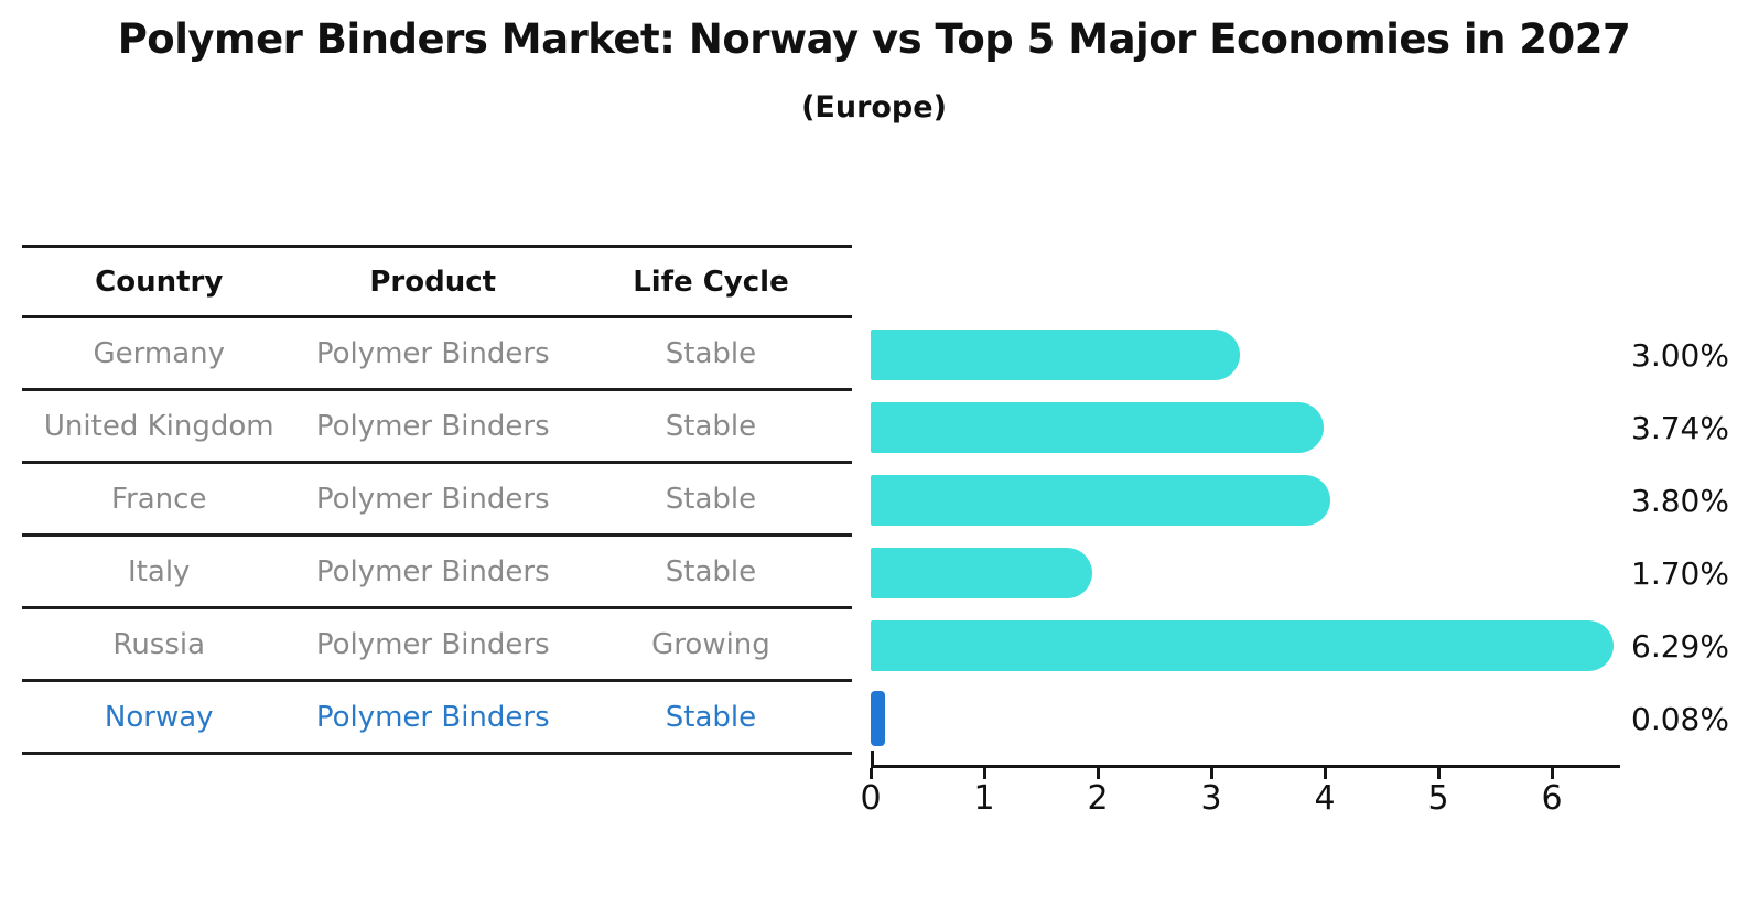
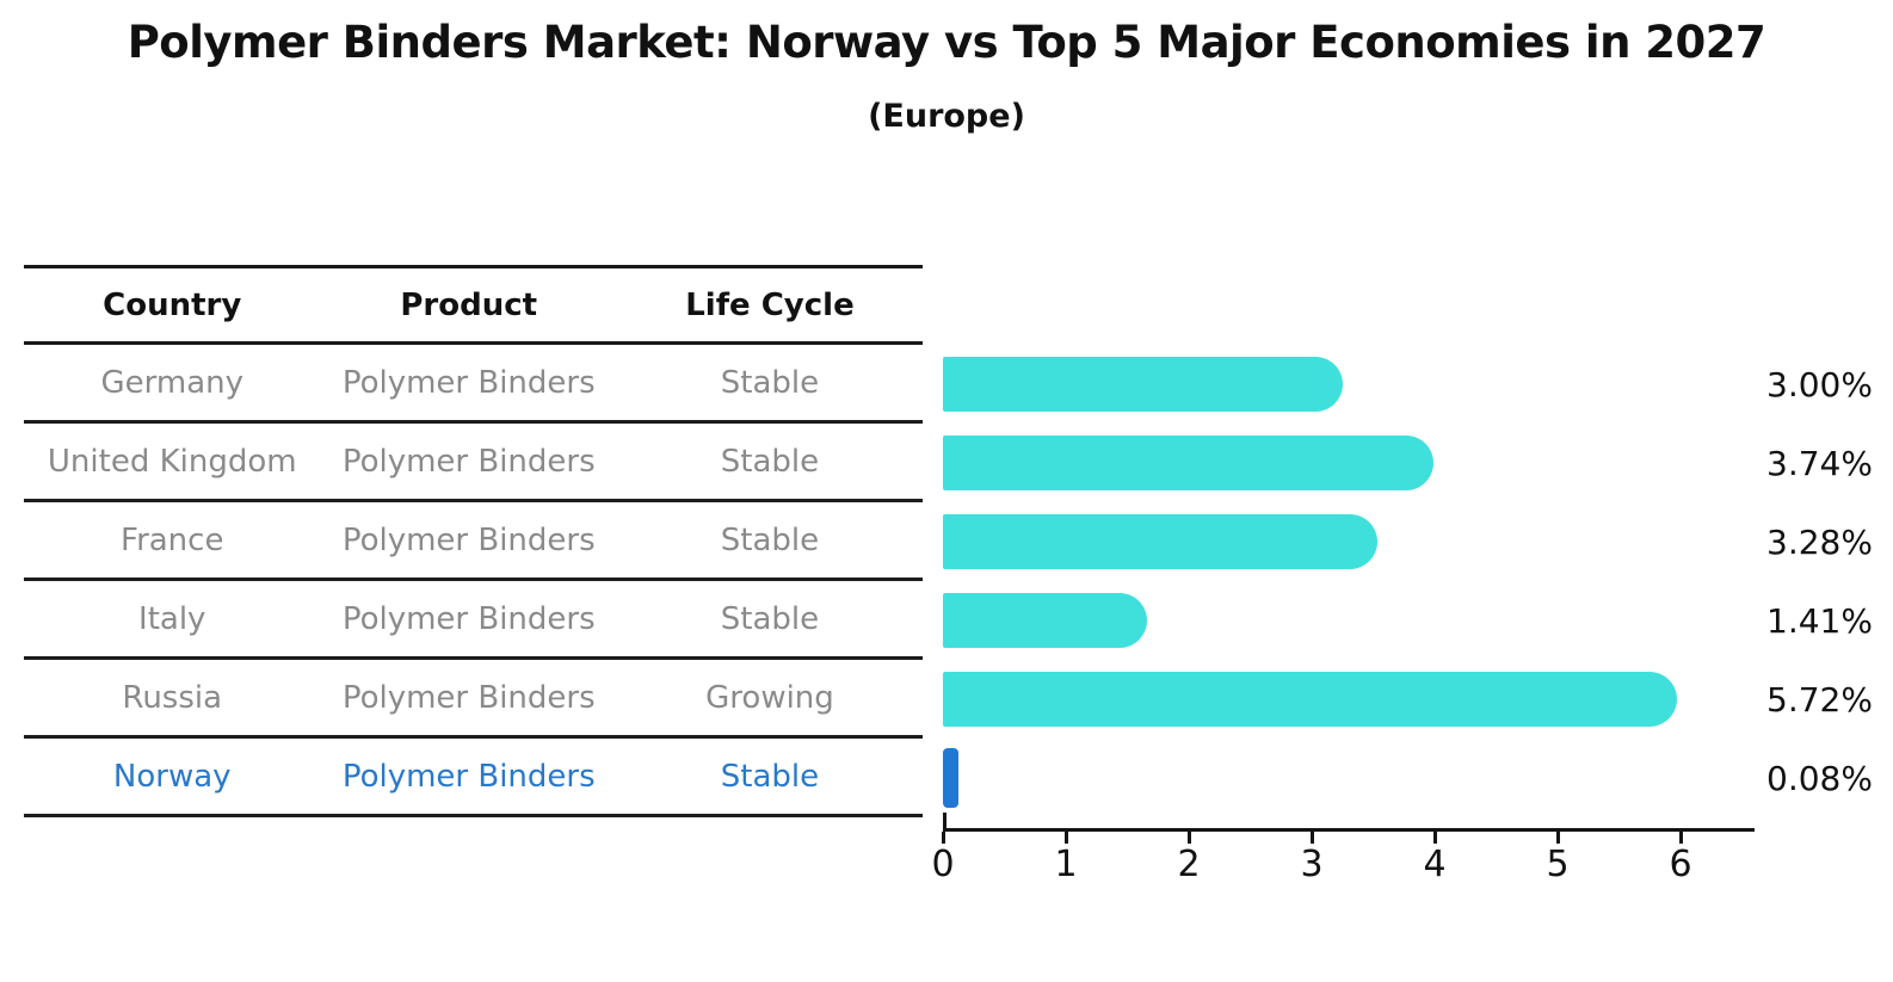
France: 3.80% -> 3.28%
Italy: 1.70% -> 1.41%
Russia: 6.29% -> 5.72%
